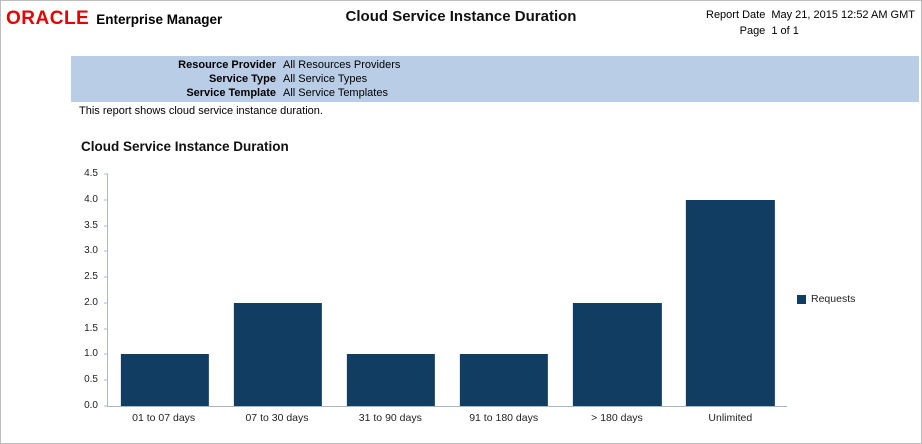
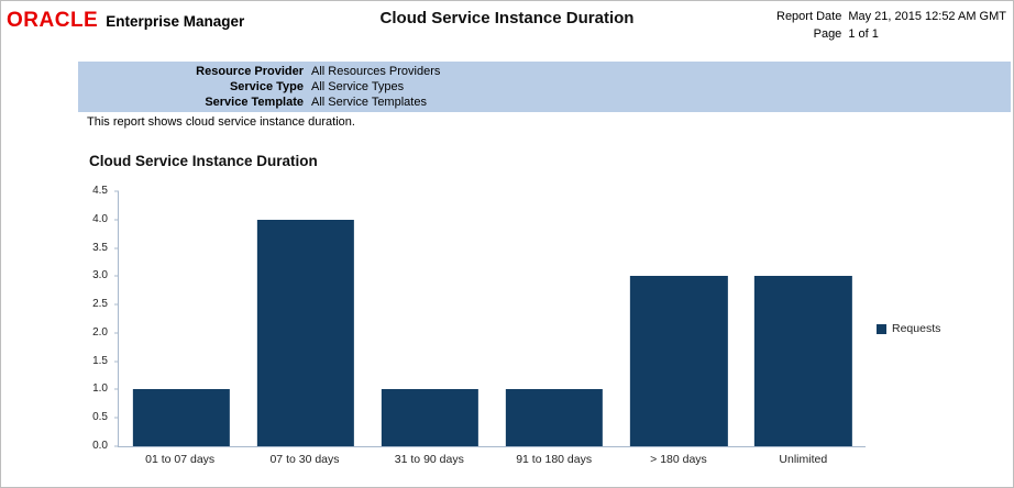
07 to 30 days: 2 -> 4
> 180 days: 2 -> 3
Unlimited: 4 -> 3
